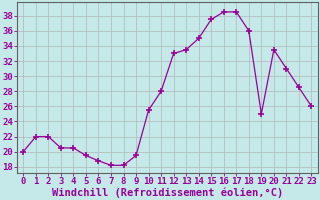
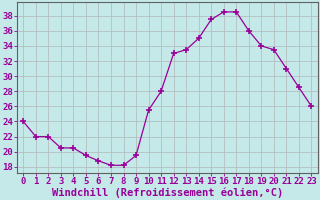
0: 20.0 -> 24.0
19: 25.0 -> 34.0
